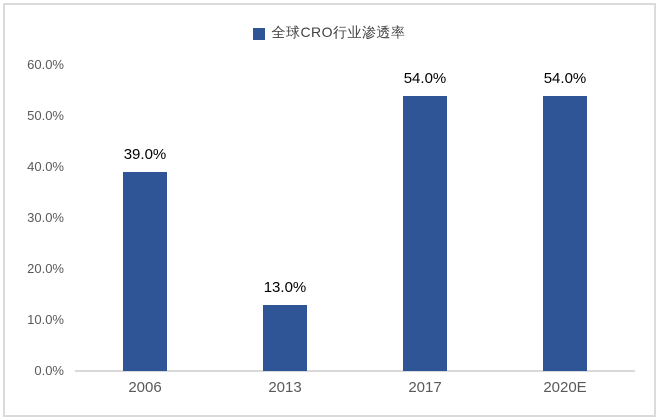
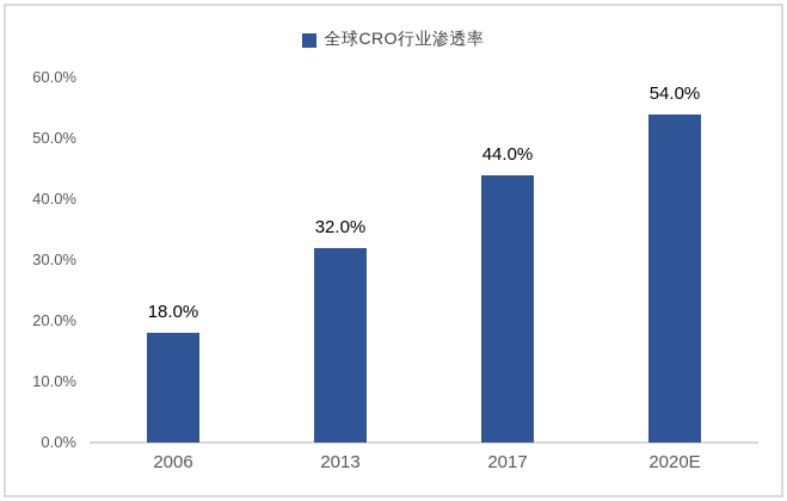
2006: 39.0% -> 18.0%
2013: 13.0% -> 32.0%
2017: 54.0% -> 44.0%
